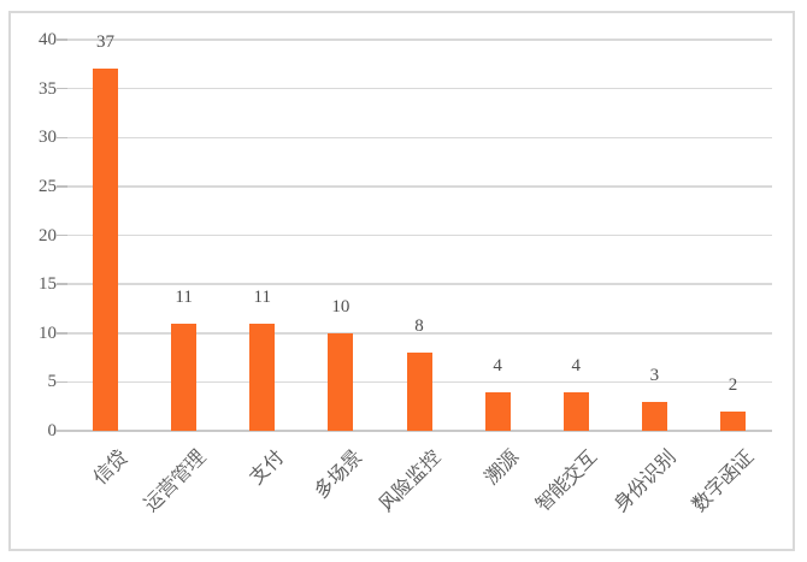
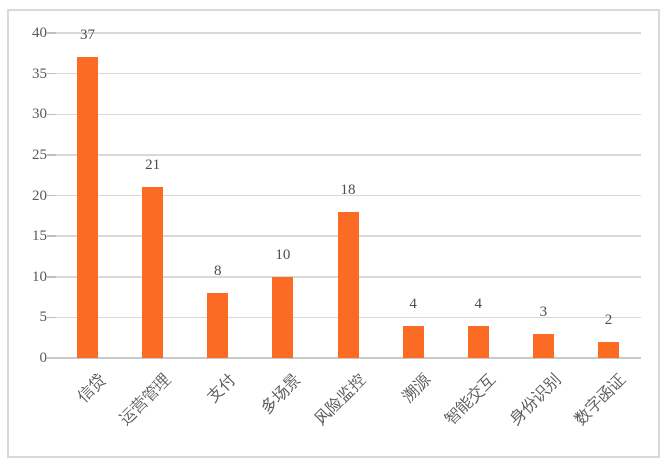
运营管理: 11 -> 21
支付: 11 -> 8
风险监控: 8 -> 18
